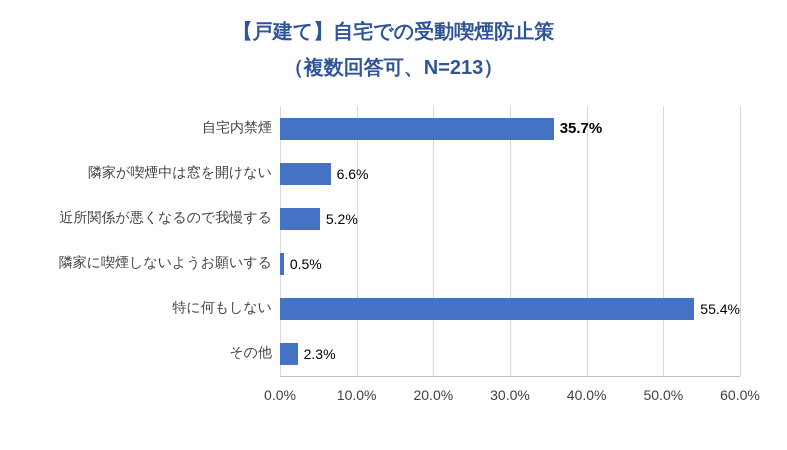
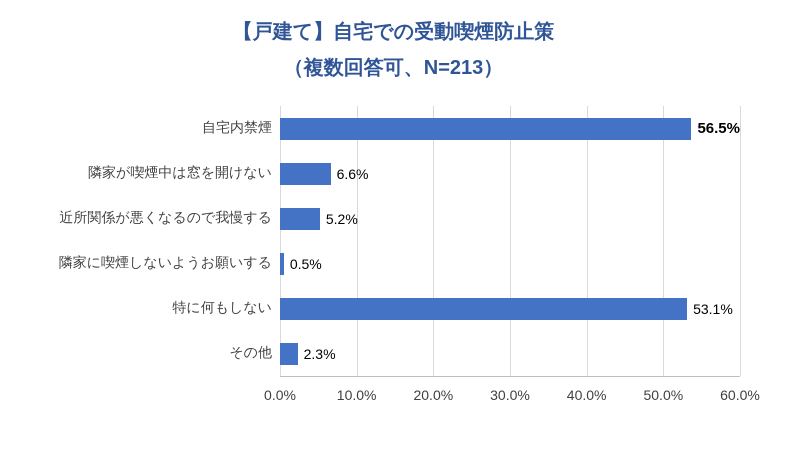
自宅内禁煙: 35.7% -> 56.5%
特に何もしない: 55.4% -> 53.1%
